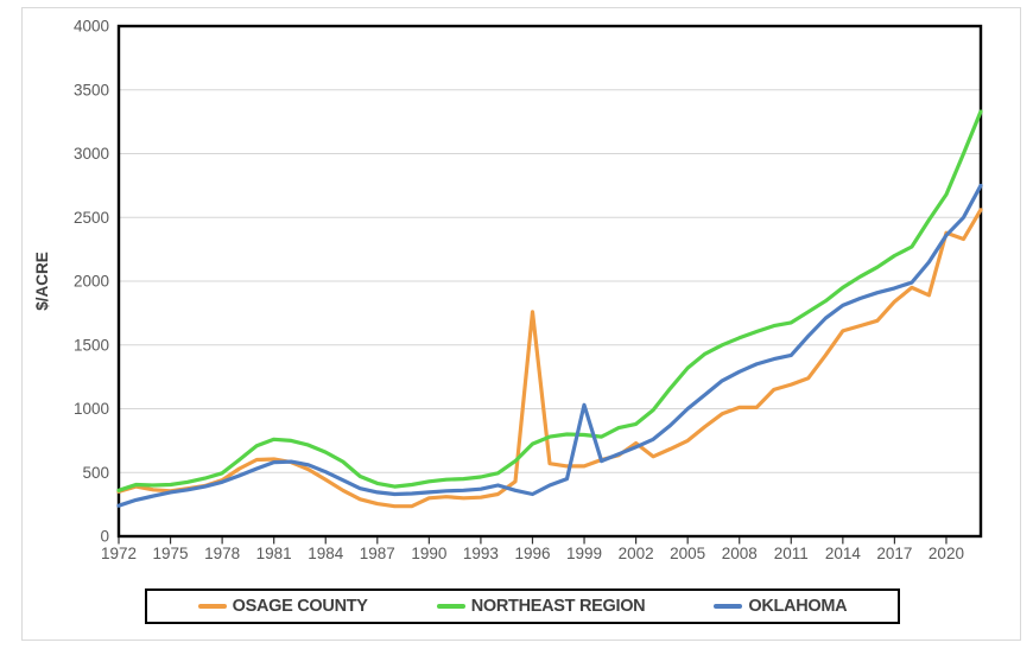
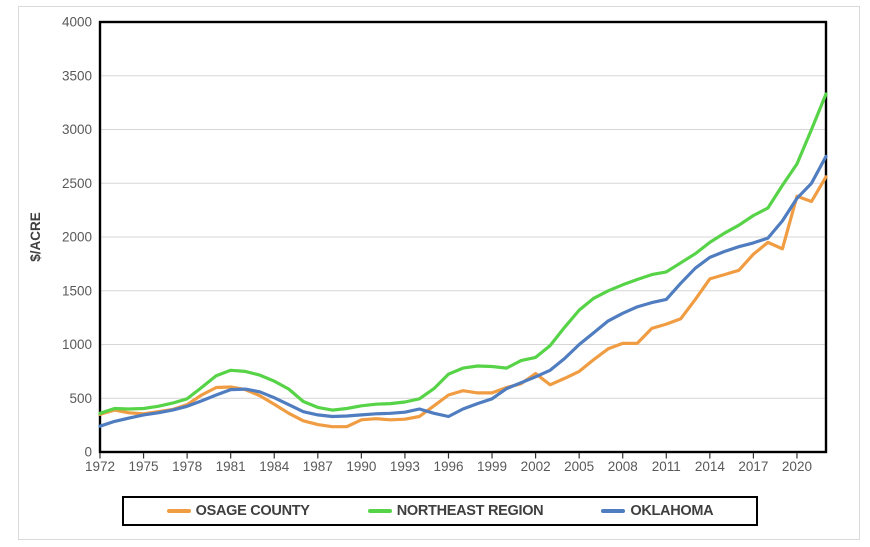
OSAGE COUNTY/1996: 1760 -> 530
OKLAHOMA/1999: 1030 -> 500
